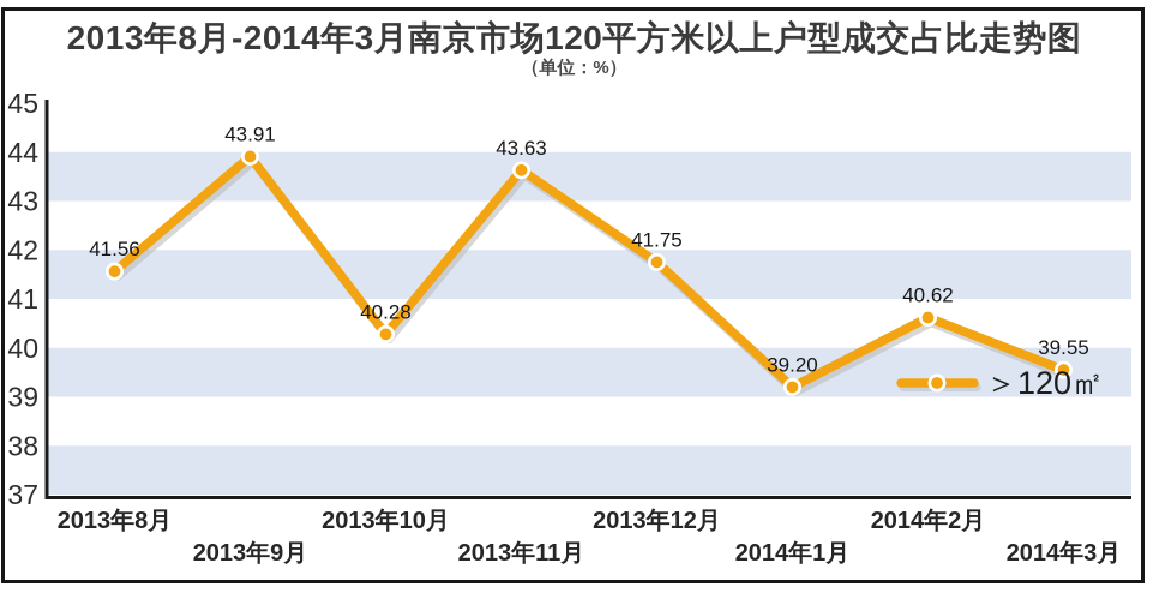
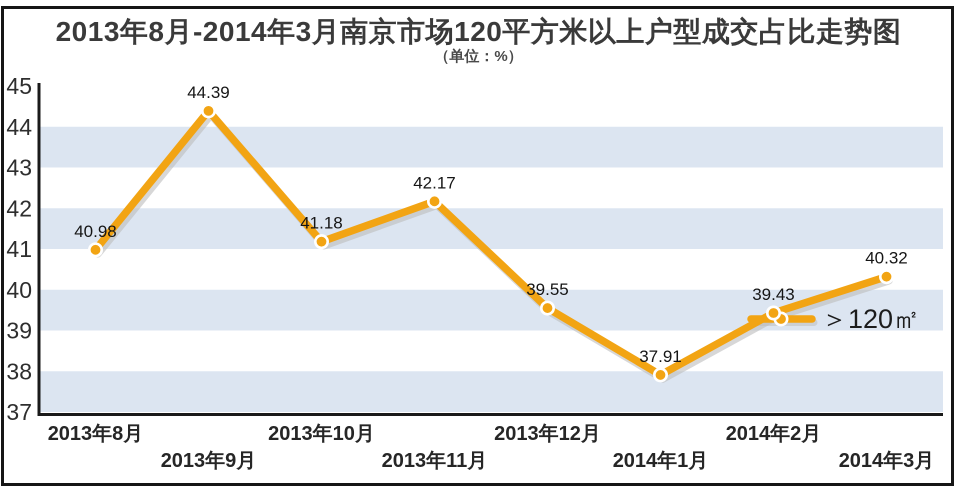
2013年8月: 41.56 -> 40.98
2013年9月: 43.91 -> 44.39
2013年10月: 40.28 -> 41.18
2013年11月: 43.63 -> 42.17
2013年12月: 41.75 -> 39.55
2014年1月: 39.20 -> 37.91
2014年2月: 40.62 -> 39.43
2014年3月: 39.55 -> 40.32
